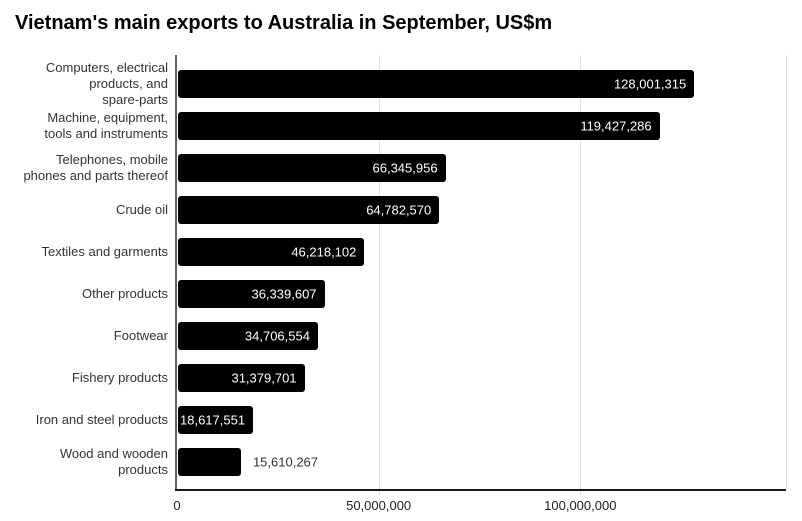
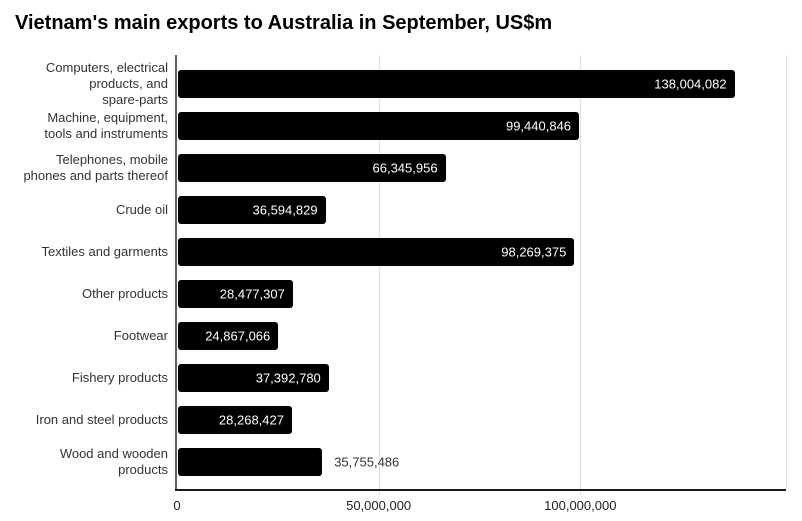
Computers, electrical products, and spare-parts: 128,001,315 -> 138,004,082
Machine, equipment, tools and instruments: 119,427,286 -> 99,440,846
Crude oil: 64,782,570 -> 36,594,829
Textiles and garments: 46,218,102 -> 98,269,375
Other products: 36,339,607 -> 28,477,307
Footwear: 34,706,554 -> 24,867,066
Fishery products: 31,379,701 -> 37,392,780
Iron and steel products: 18,617,551 -> 28,268,427
Wood and wooden products: 15,610,267 -> 35,755,486
